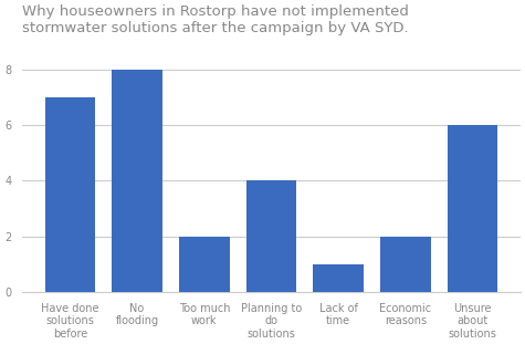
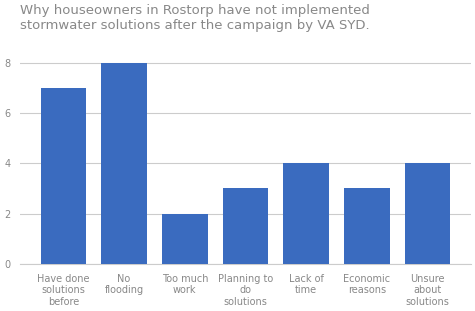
Planning to do solutions: 4 -> 3
Lack of time: 1 -> 4
Economic reasons: 2 -> 3
Unsure about solutions: 6 -> 4
